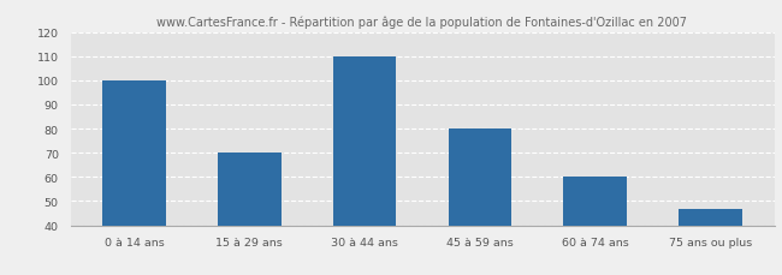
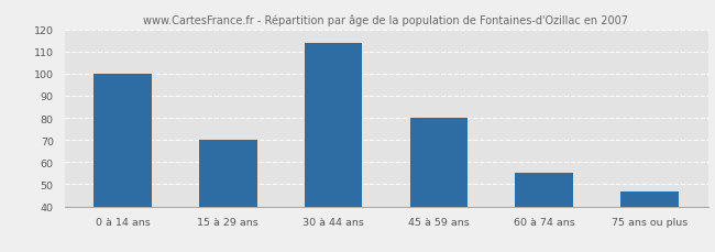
30 à 44 ans: 110 -> 114
60 à 74 ans: 60 -> 55
